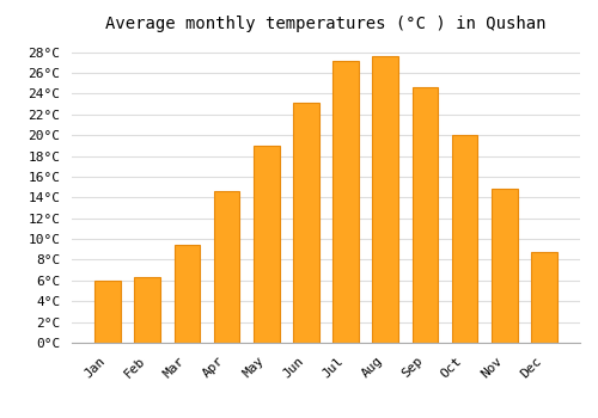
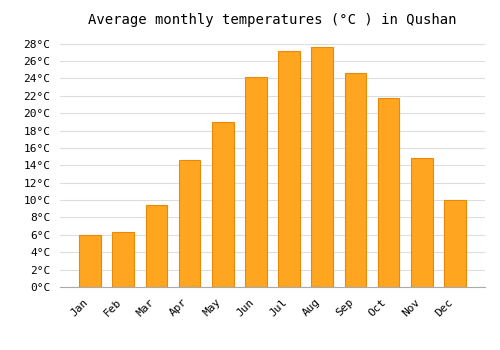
Jun: 23.1°C -> 24.2°C
Oct: 20.0°C -> 21.8°C
Dec: 8.7°C -> 10.0°C
